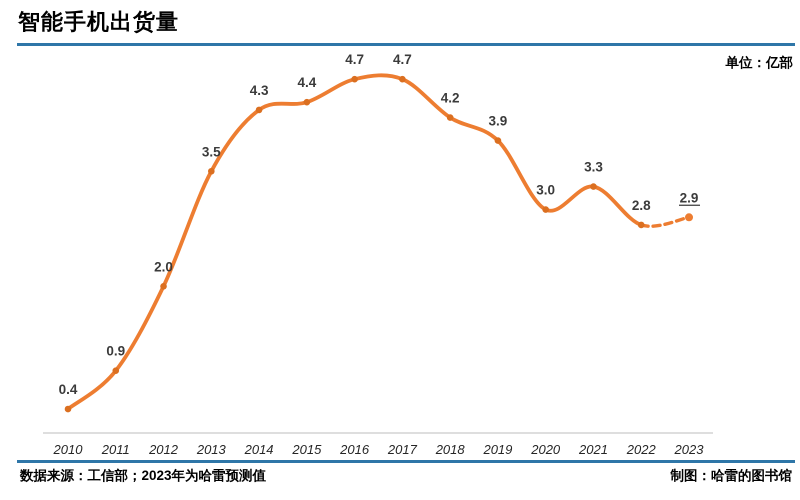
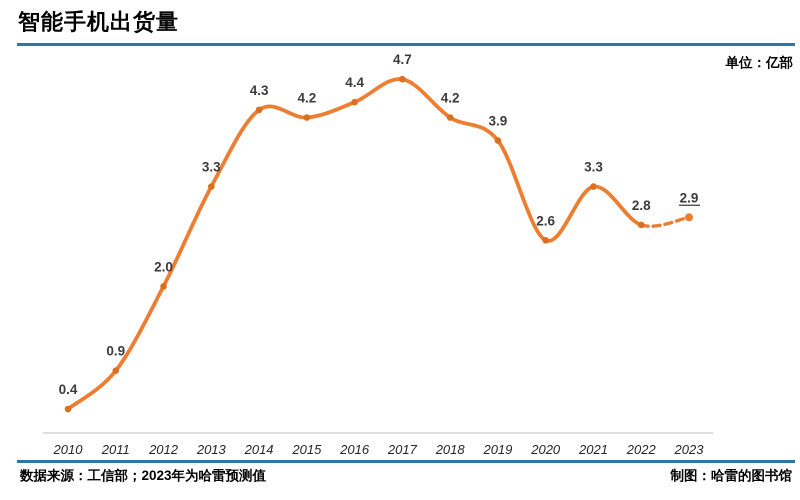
2013: 3.5 -> 3.3
2015: 4.4 -> 4.2
2016: 4.7 -> 4.4
2020: 3.0 -> 2.6
